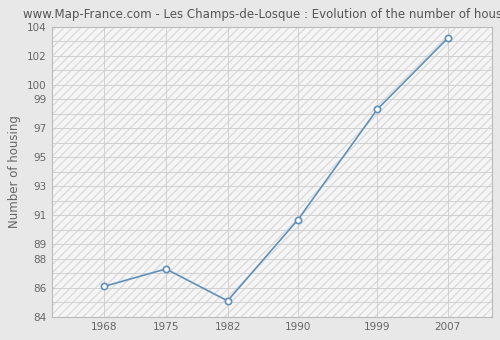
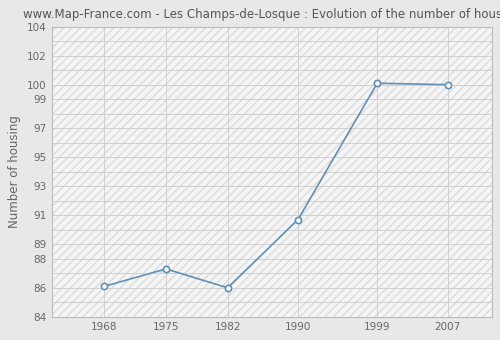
1982: 85.1 -> 86.0
1999: 98.3 -> 100.1
2007: 103.2 -> 100.0
